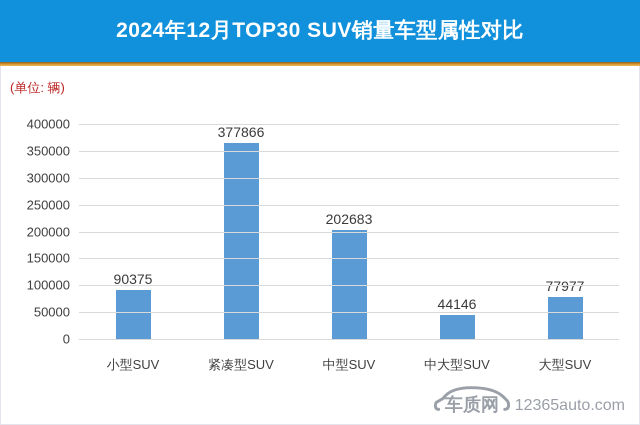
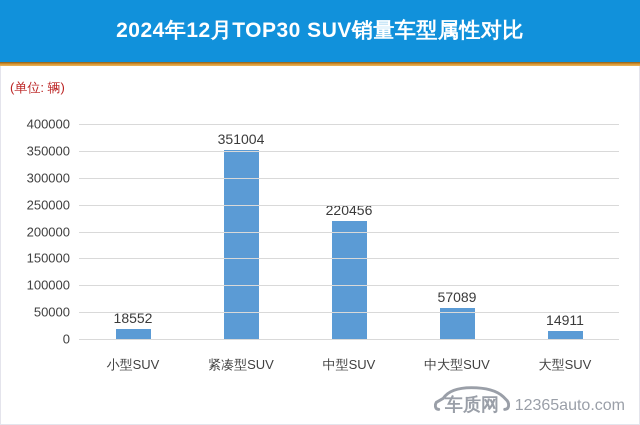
小型SUV: 90375 -> 18552
紧凑型SUV: 377866 -> 351004
中型SUV: 202683 -> 220456
中大型SUV: 44146 -> 57089
大型SUV: 77977 -> 14911
